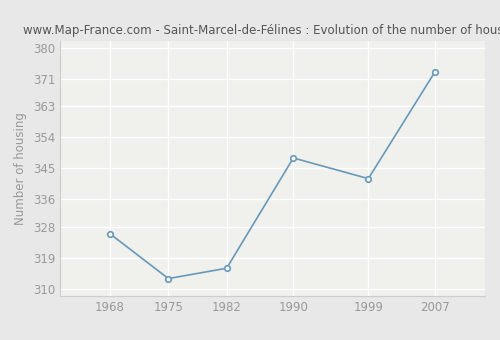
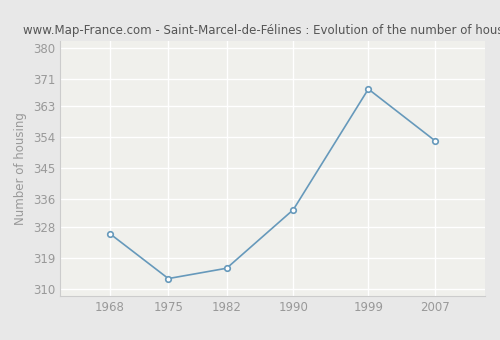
1990: 348 -> 333
1999: 342 -> 368
2007: 373 -> 353
